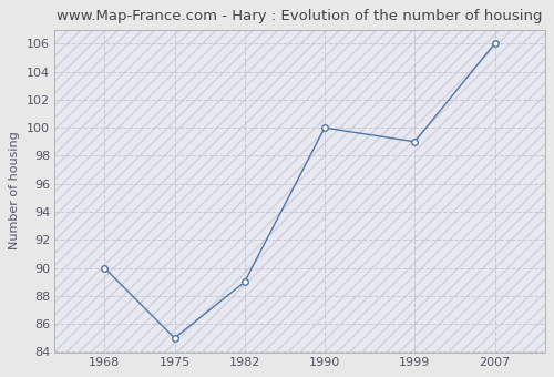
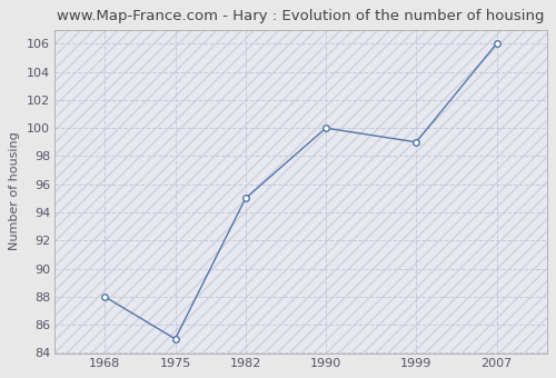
1968: 90 -> 88
1982: 89 -> 95
